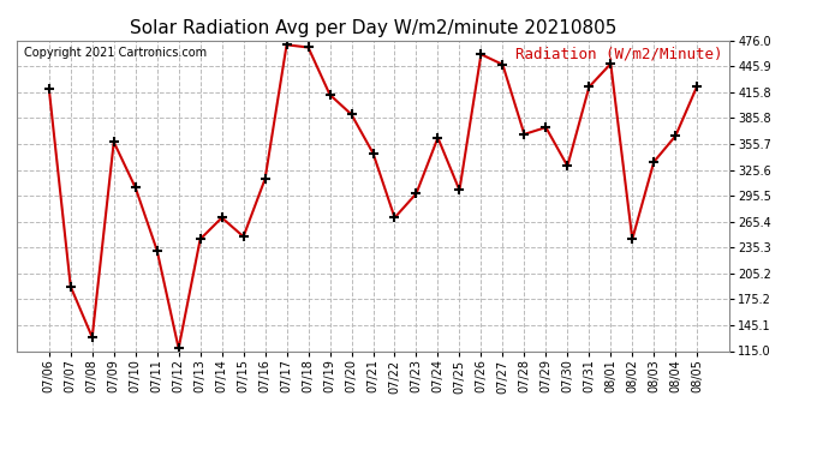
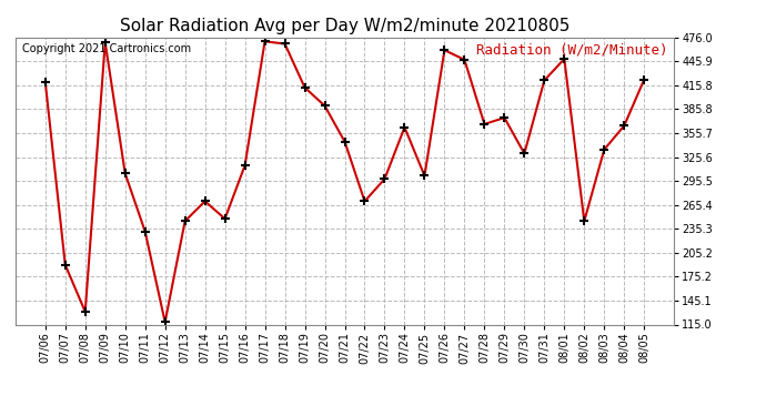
07/09: 358 -> 470
